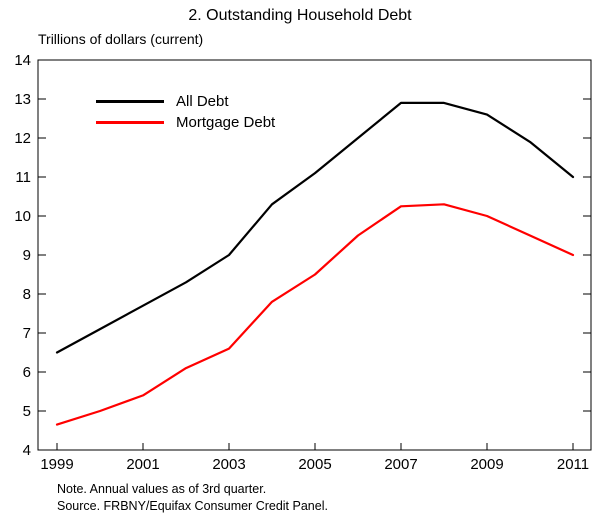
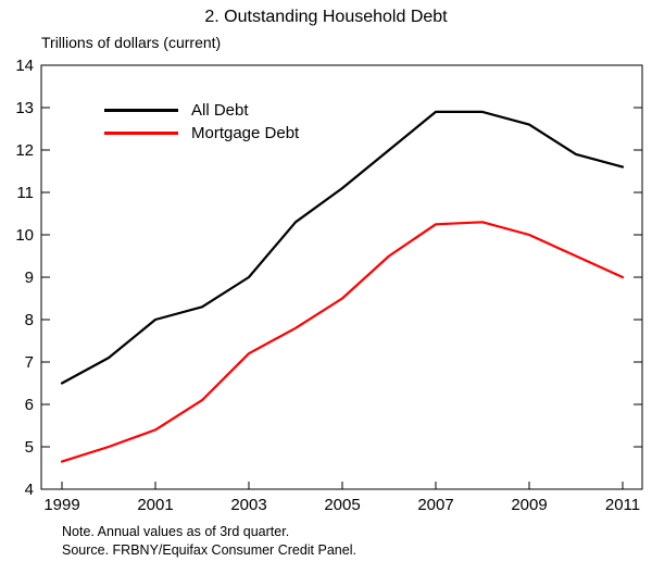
All Debt/2001: 7.7 -> 8.0
Mortgage Debt/2003: 6.6 -> 7.2
All Debt/2011: 11.0 -> 11.6
